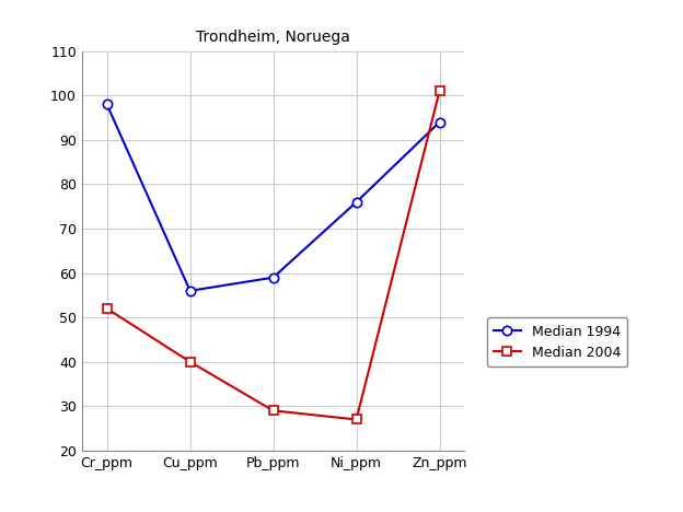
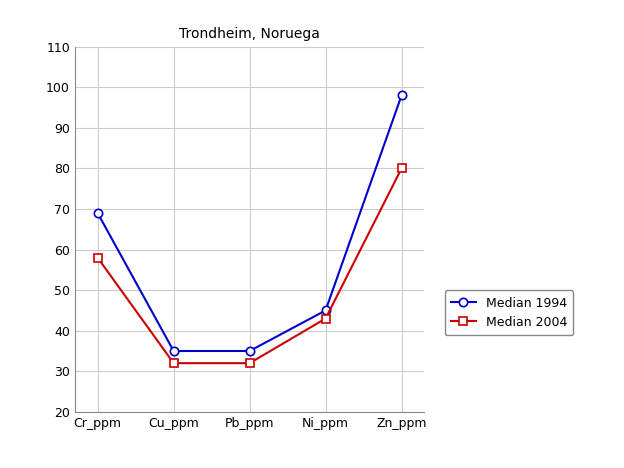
Median 1994/Cr_ppm: 98 -> 69
Median 2004/Cr_ppm: 52 -> 58
Median 1994/Cu_ppm: 56 -> 35
Median 2004/Cu_ppm: 40 -> 32
Median 1994/Pb_ppm: 59 -> 35
Median 2004/Pb_ppm: 29 -> 32
Median 1994/Ni_ppm: 76 -> 45
Median 2004/Ni_ppm: 27 -> 43
Median 1994/Zn_ppm: 94 -> 98
Median 2004/Zn_ppm: 101 -> 80
